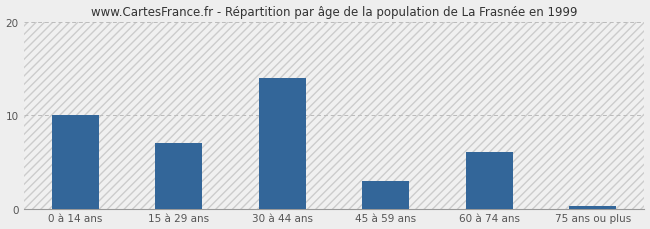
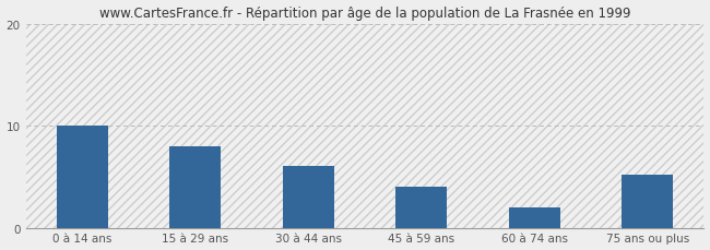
15 à 29 ans: 7.0 -> 8.0
30 à 44 ans: 14.0 -> 6.0
45 à 59 ans: 3.0 -> 4.0
60 à 74 ans: 6.0 -> 2.0
75 ans ou plus: 0.3 -> 5.2
